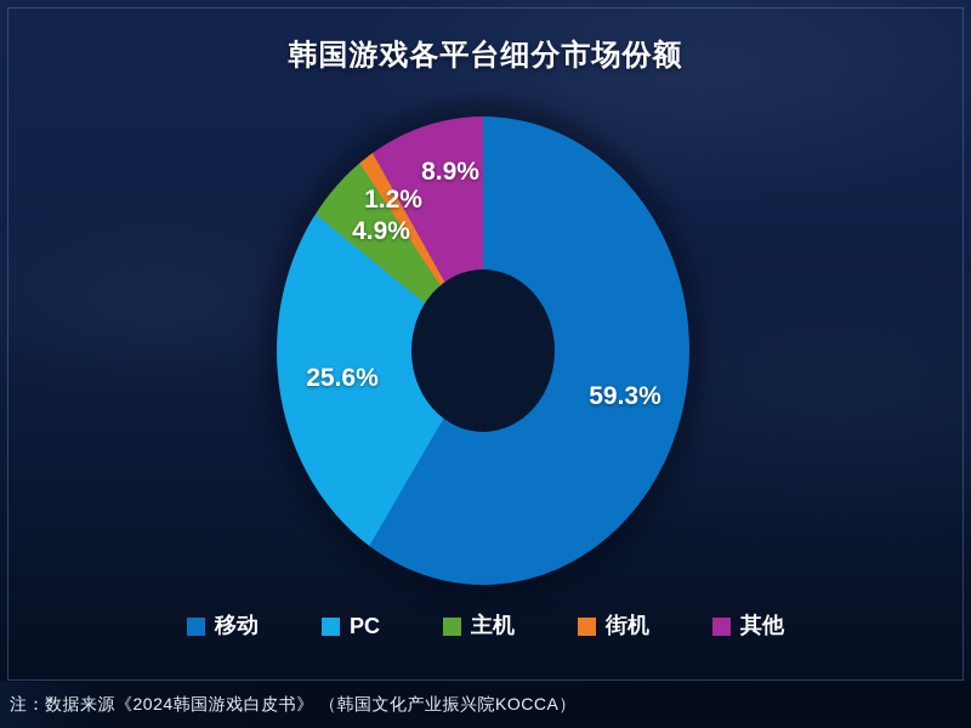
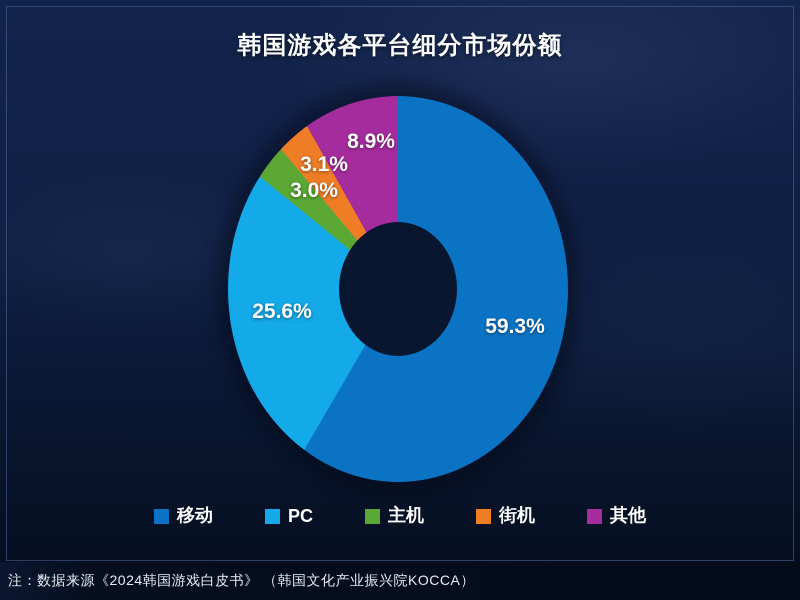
主机: 4.9% -> 3.0%
街机: 1.2% -> 3.1%
